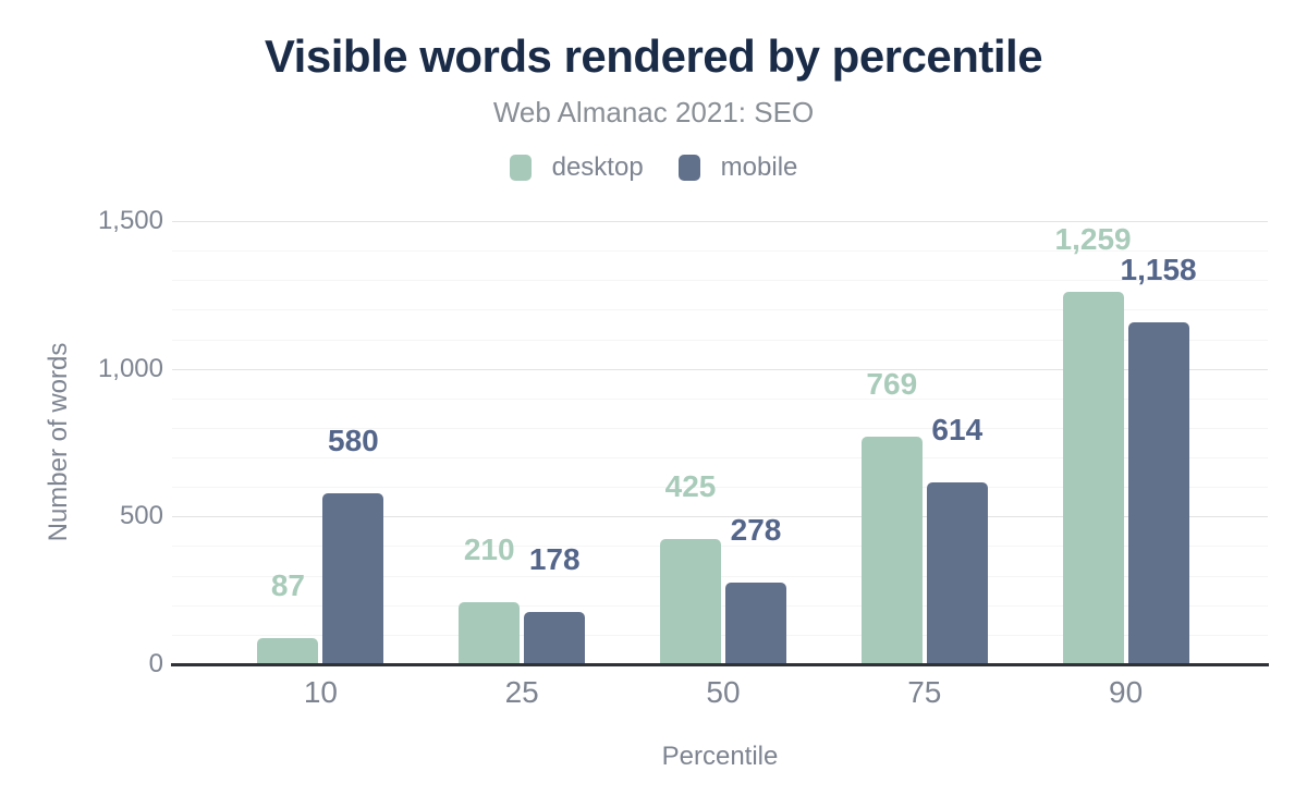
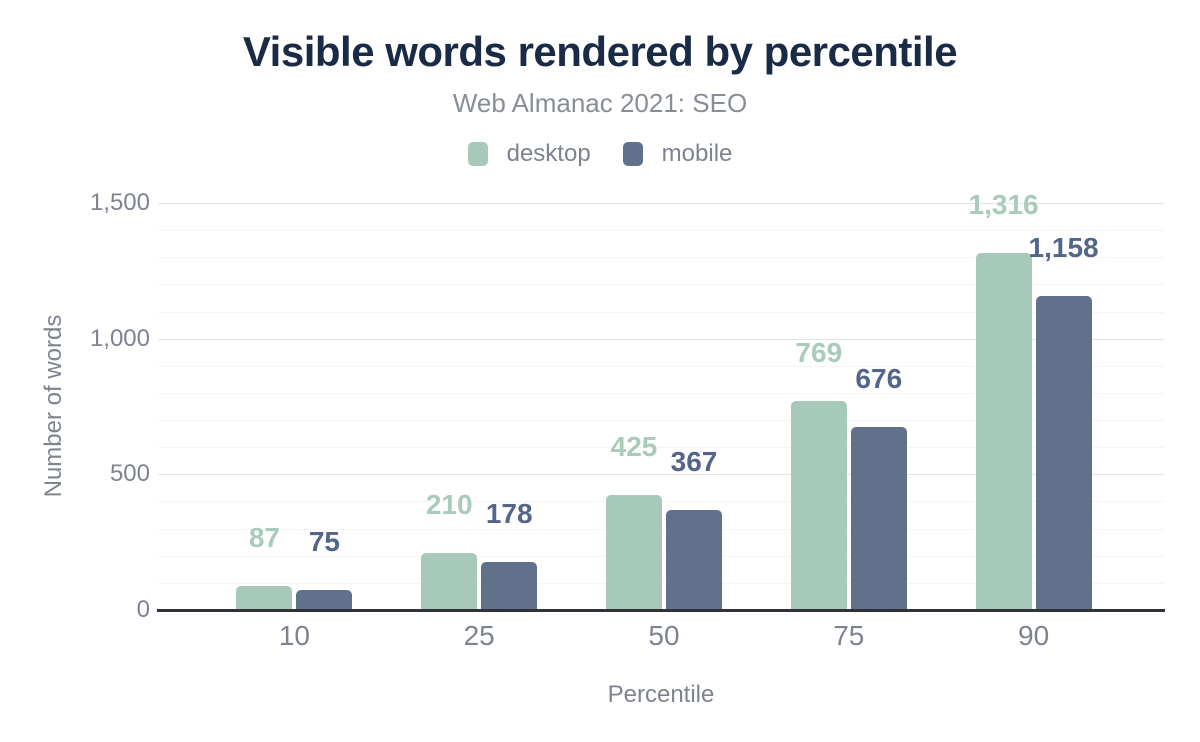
mobile/10: 580 -> 75
mobile/50: 278 -> 367
mobile/75: 614 -> 676
desktop/90: 1,259 -> 1,316
